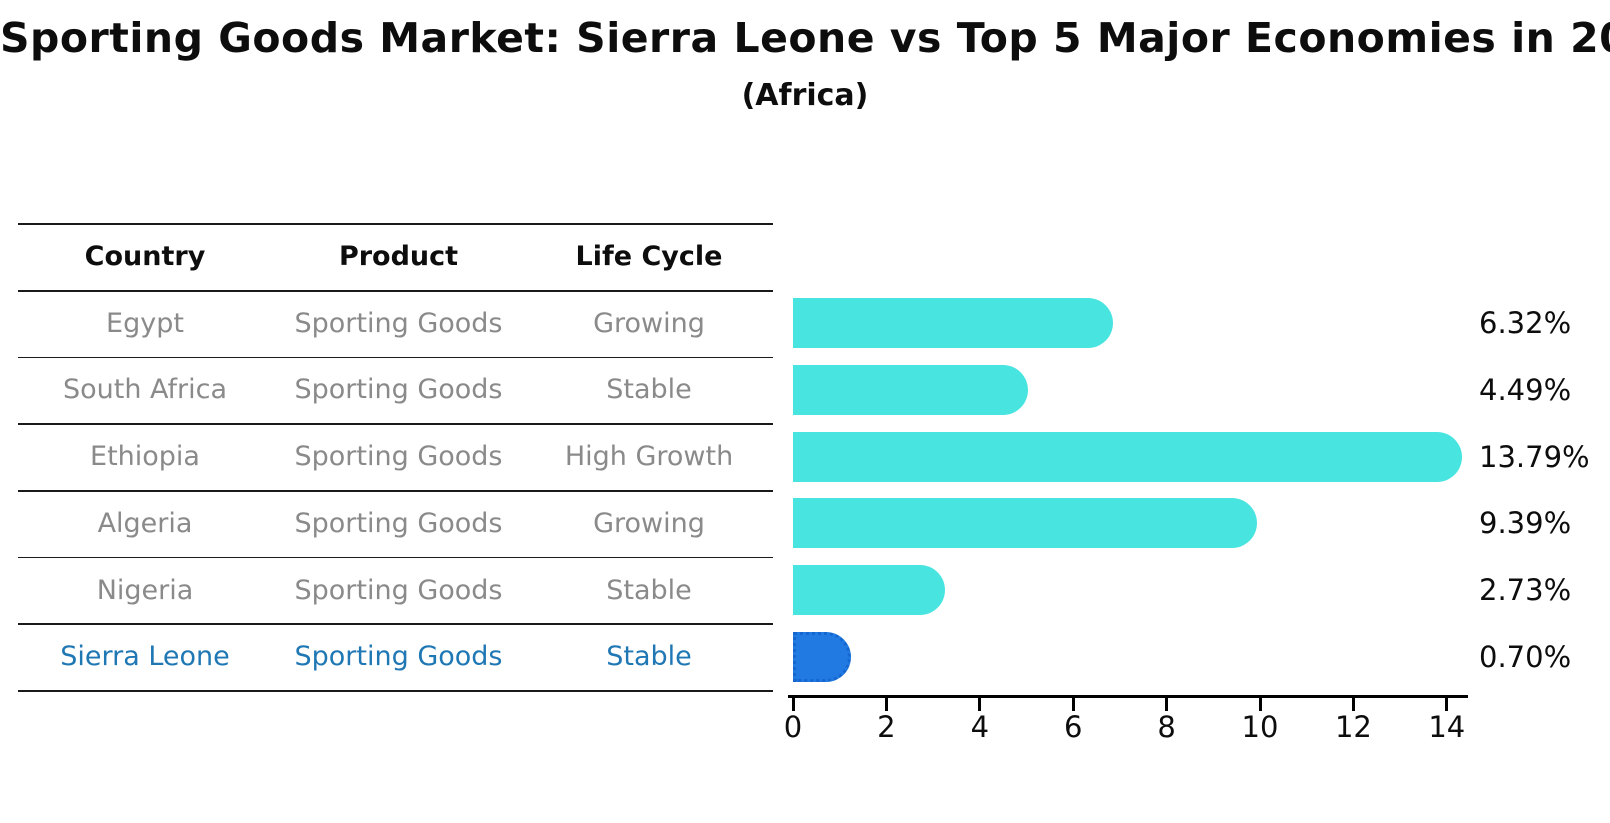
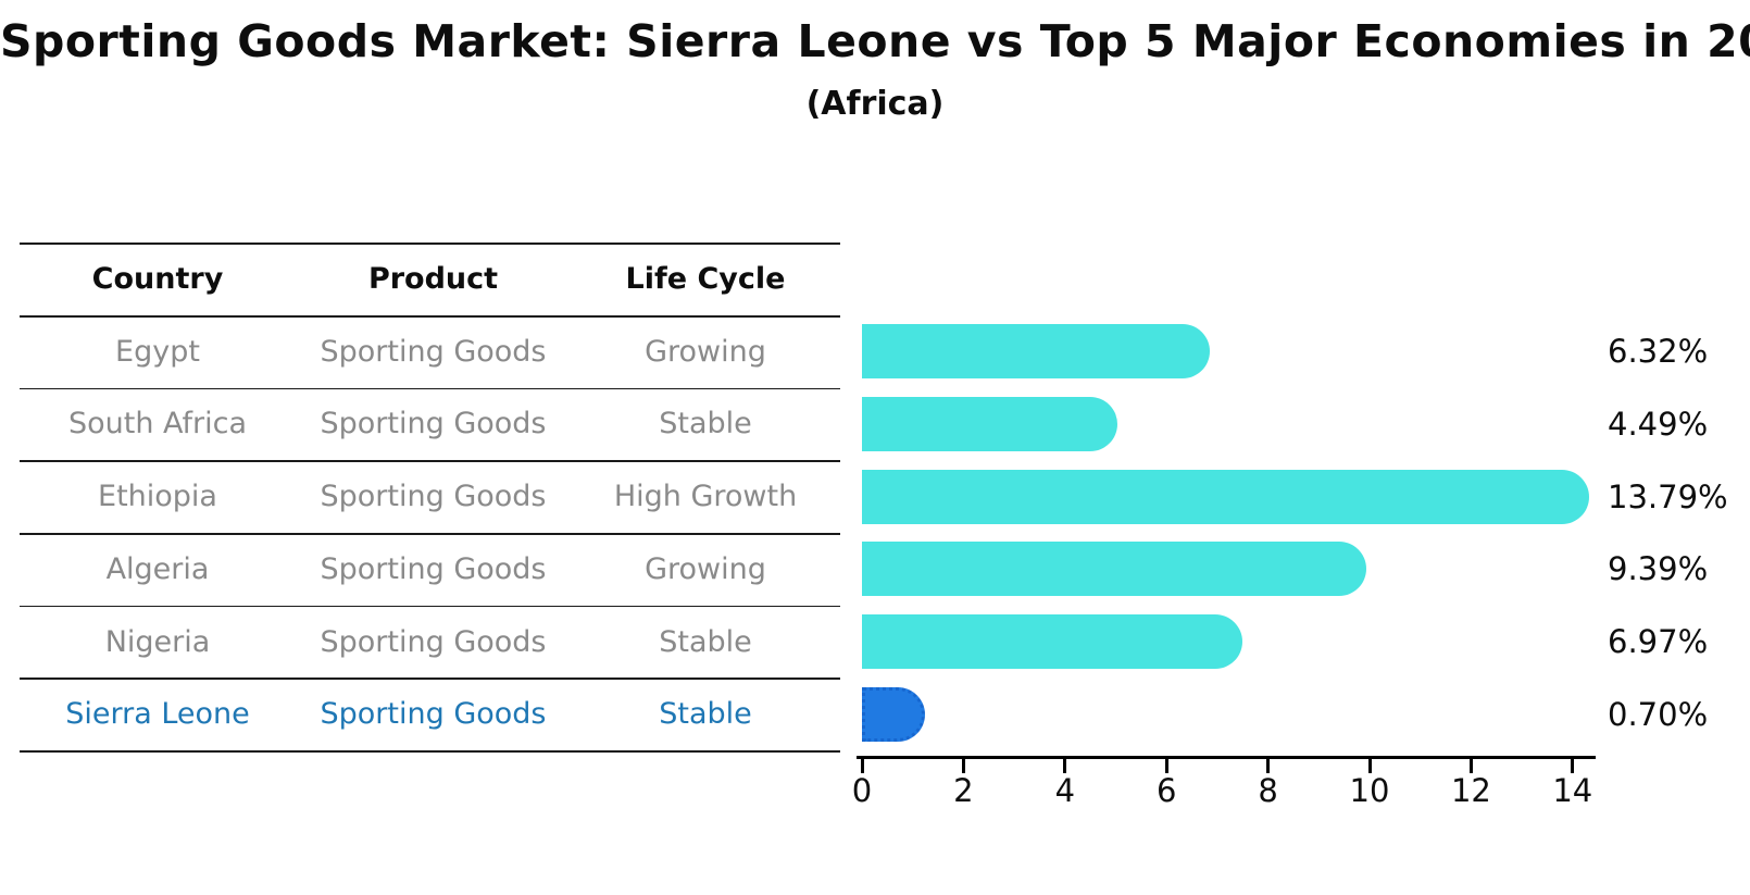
Nigeria: 2.73% -> 6.97%
